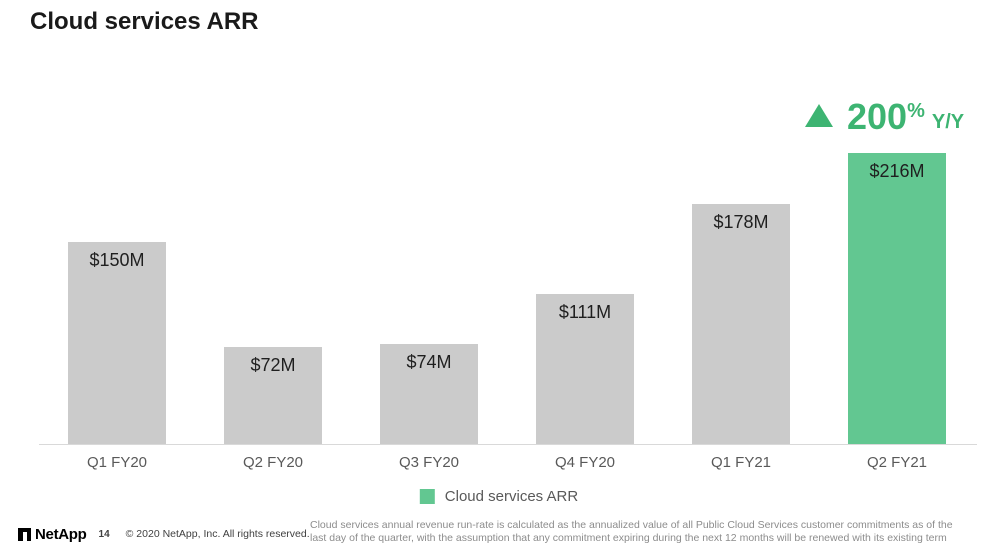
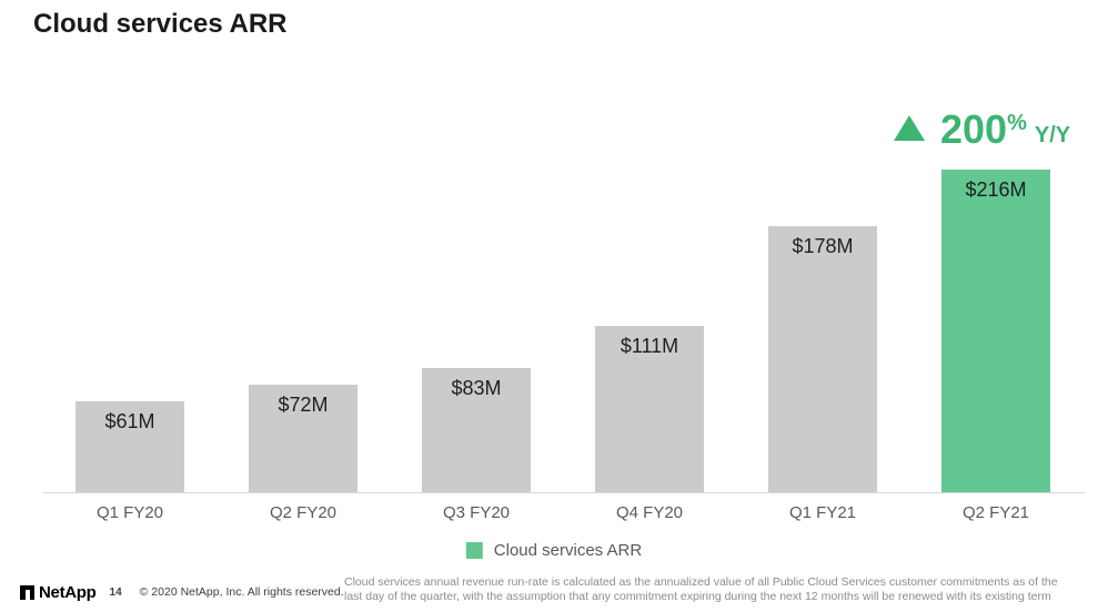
Q1 FY20: $150M -> $61M
Q3 FY20: $74M -> $83M
